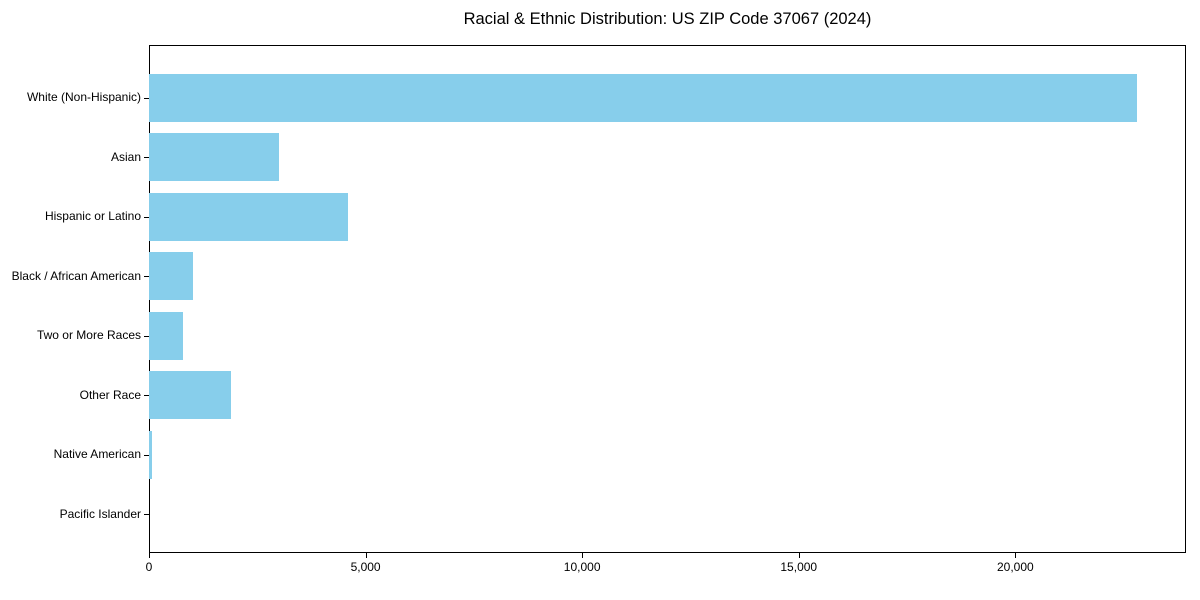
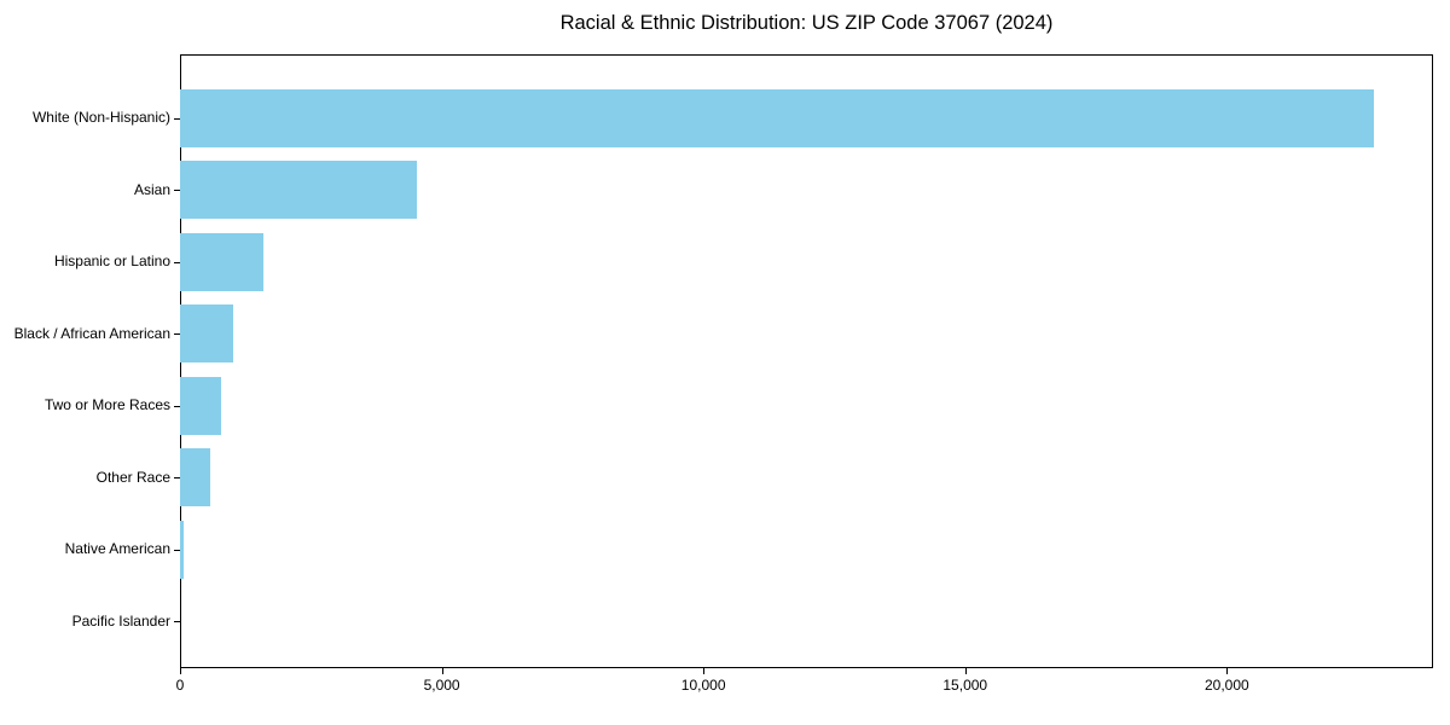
Asian: 3000 -> 4500
Hispanic or Latino: 4600 -> 1600
Other Race: 1900 -> 600
